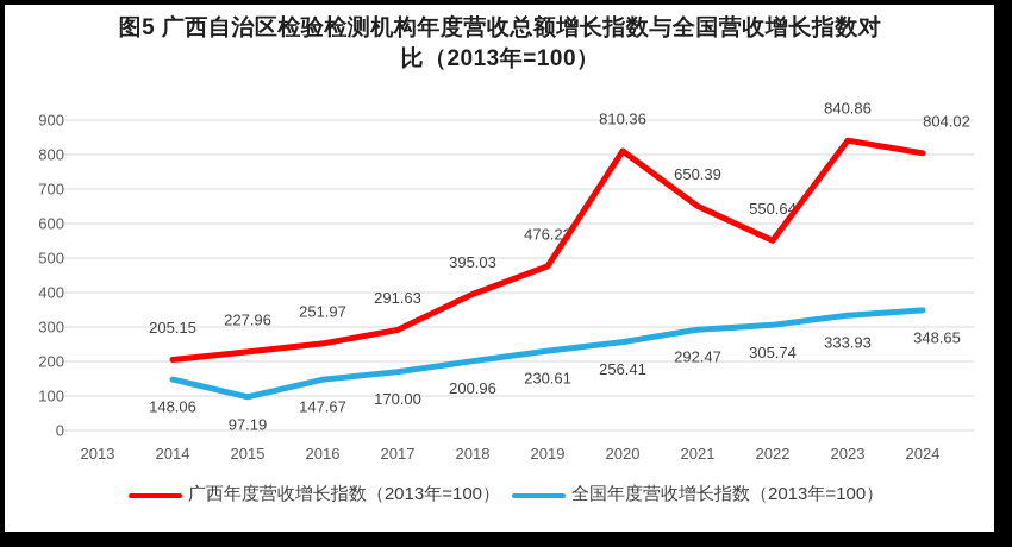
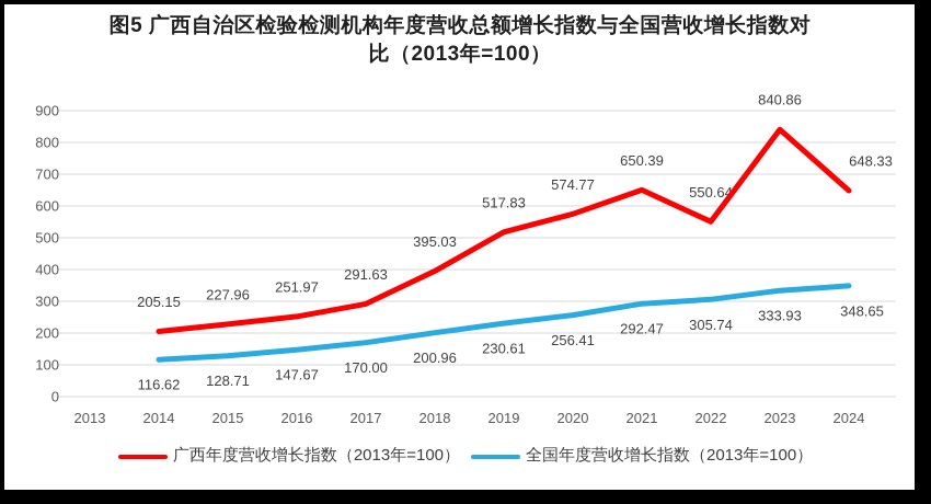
全国年度营收增长指数（2013年=100）/2014: 148.06 -> 116.62
全国年度营收增长指数（2013年=100）/2015: 97.19 -> 128.71
广西年度营收增长指数（2013年=100）/2019: 476.22 -> 517.83
广西年度营收增长指数（2013年=100）/2020: 810.36 -> 574.77
广西年度营收增长指数（2013年=100）/2024: 804.02 -> 648.33
